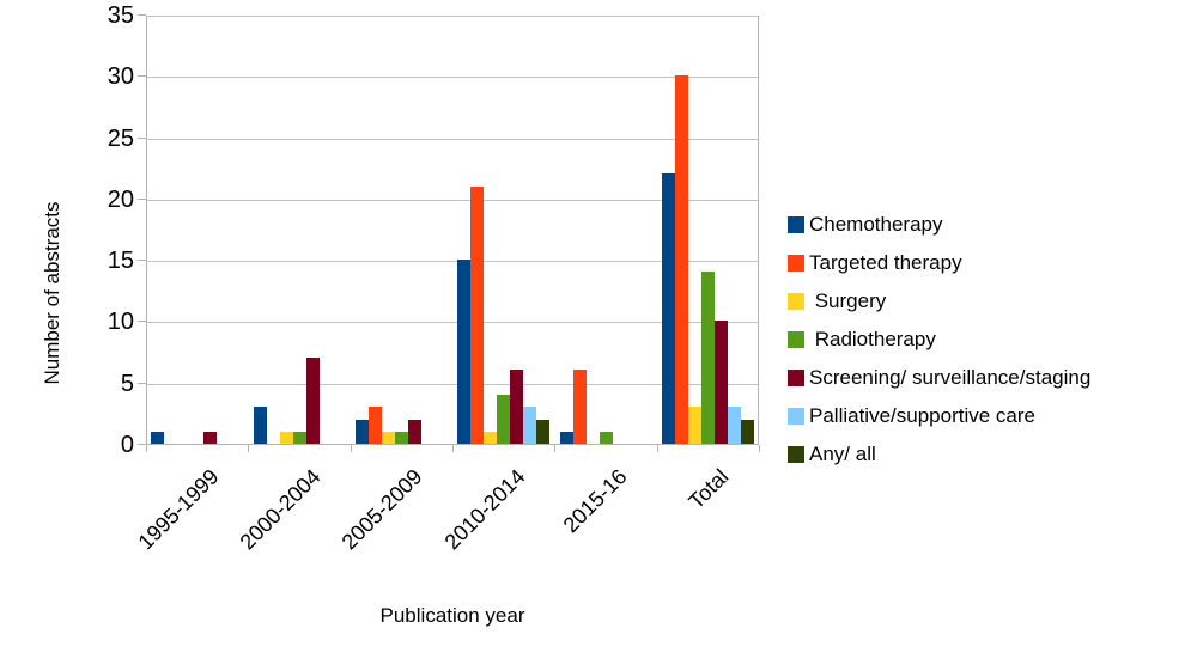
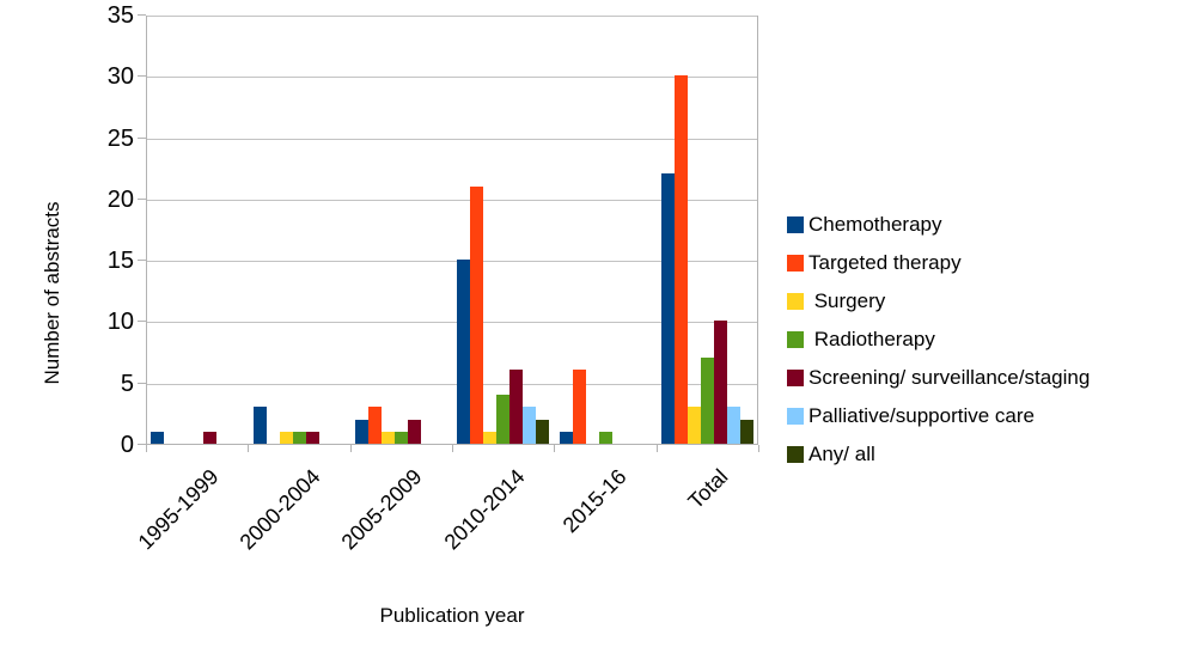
Screening/ surveillance/staging/2000-2004: 7 -> 1
Radiotherapy/Total: 14 -> 7
